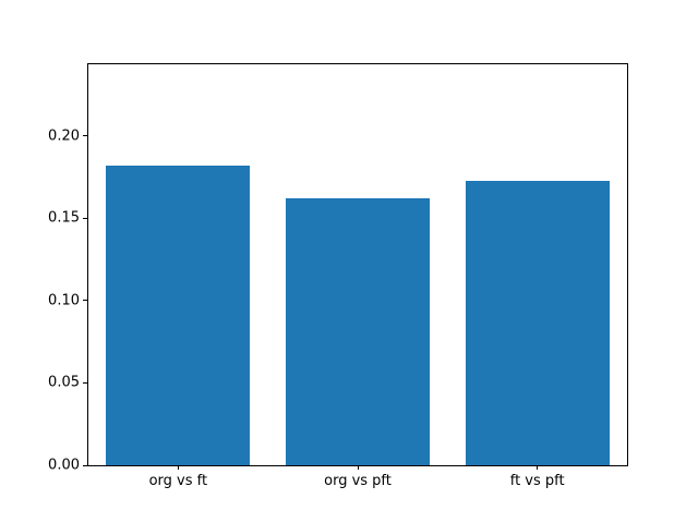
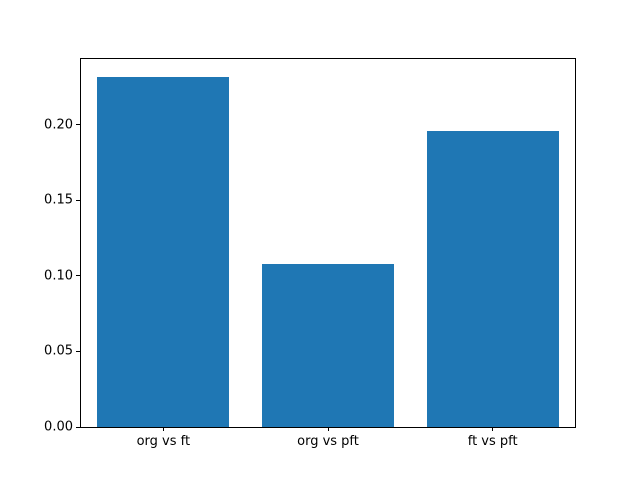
org vs ft: 0.182 -> 0.232
org vs pft: 0.162 -> 0.108
ft vs pft: 0.173 -> 0.196
